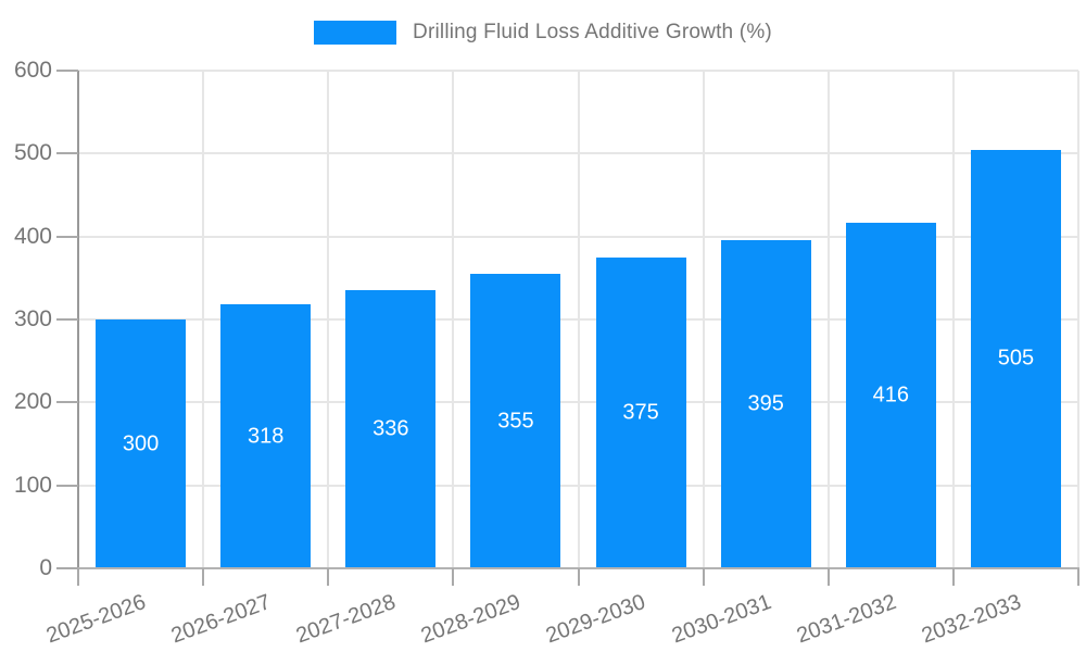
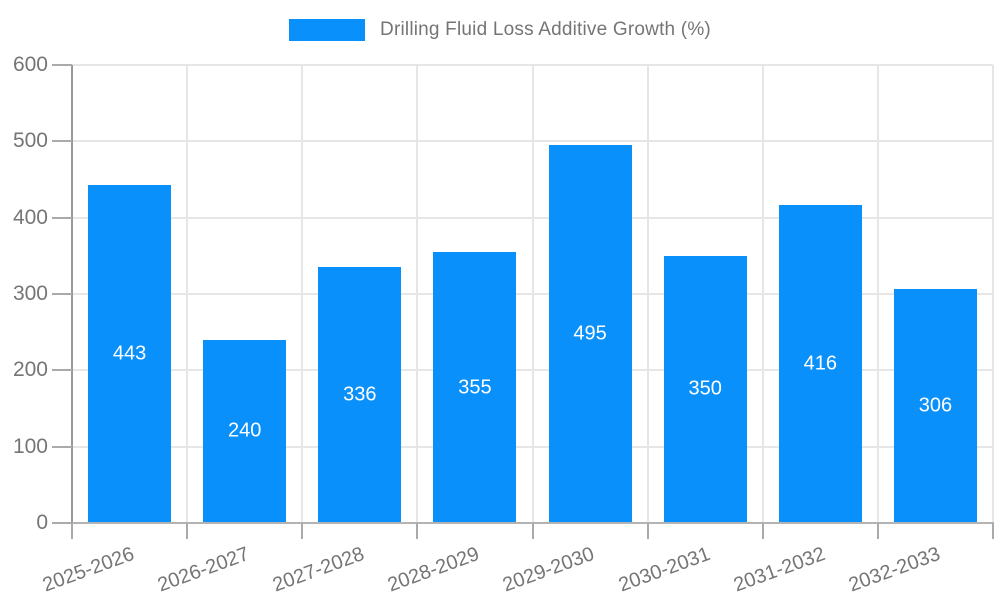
2025-2026: 300 -> 443
2026-2027: 318 -> 240
2029-2030: 375 -> 495
2030-2031: 395 -> 350
2032-2033: 505 -> 306
